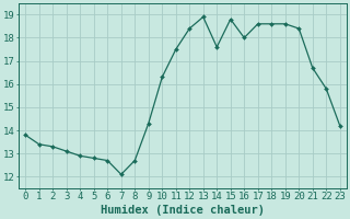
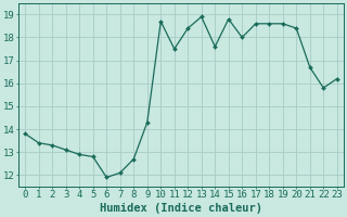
6: 12.7 -> 11.9
10: 16.3 -> 18.7
23: 14.2 -> 16.2
